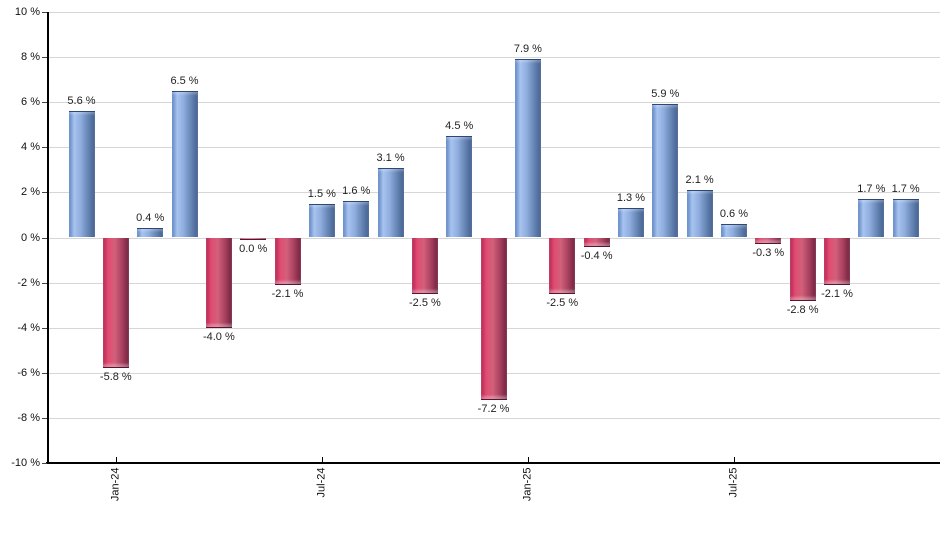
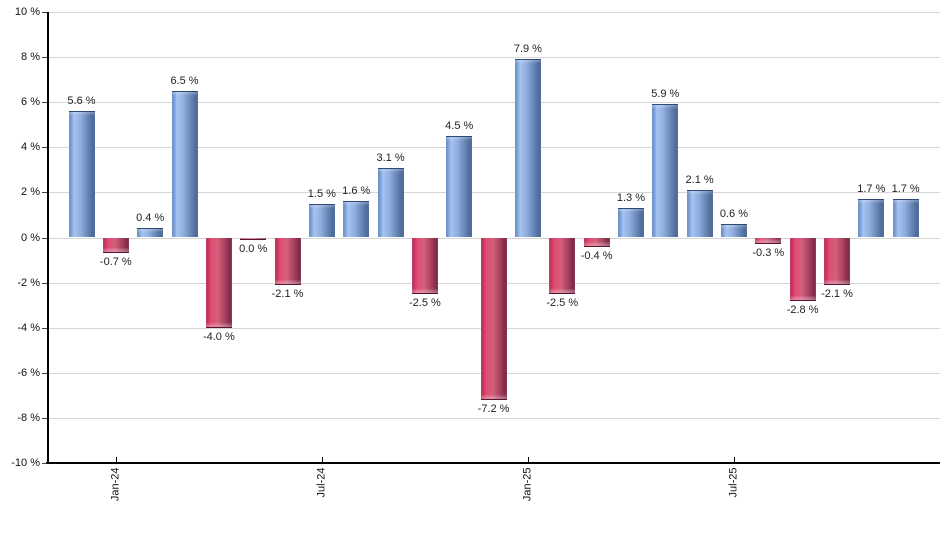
Jan-24: -5.8 -> -0.7
